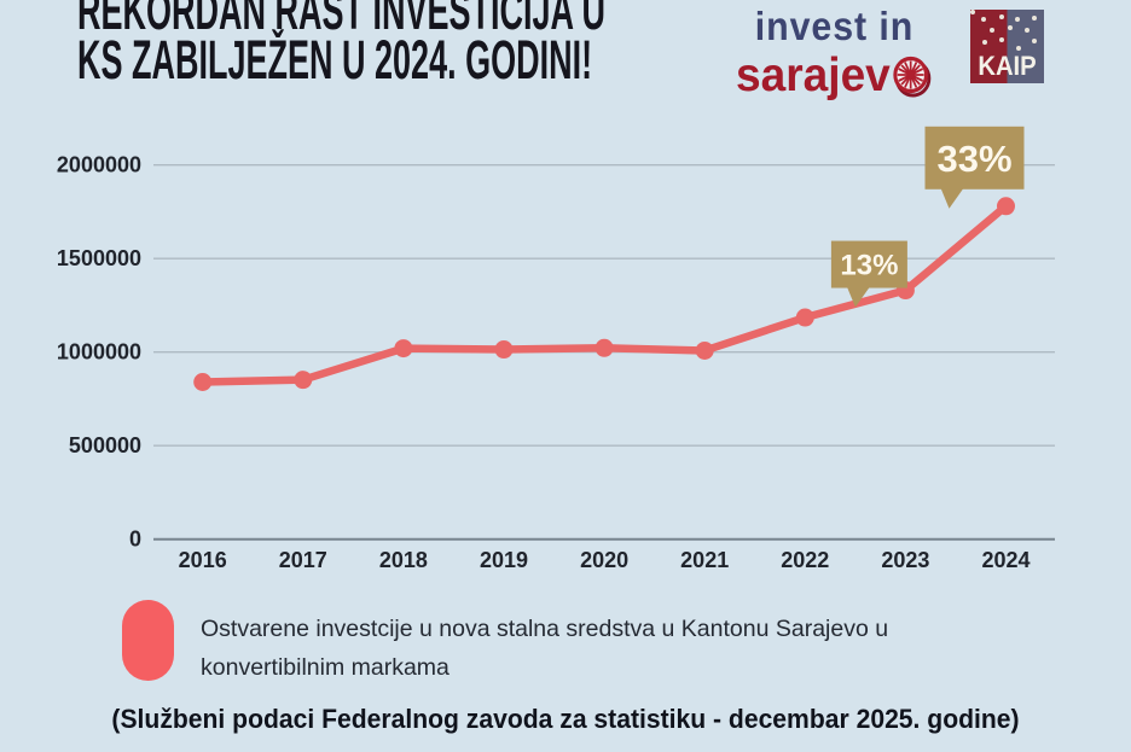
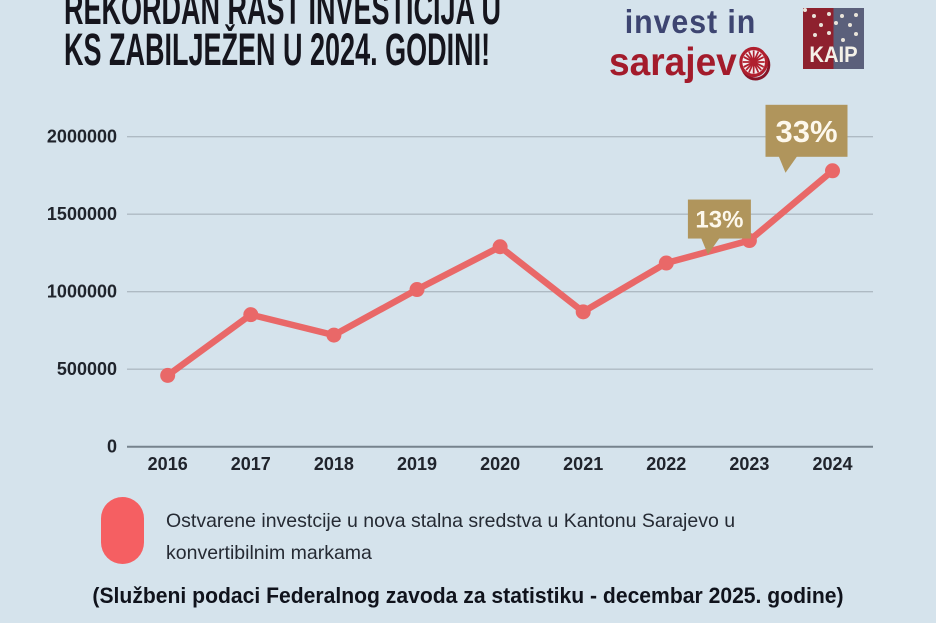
2016: 840000 -> 460000
2018: 1020000 -> 720000
2020: 1020000 -> 1290000
2021: 1010000 -> 870000
